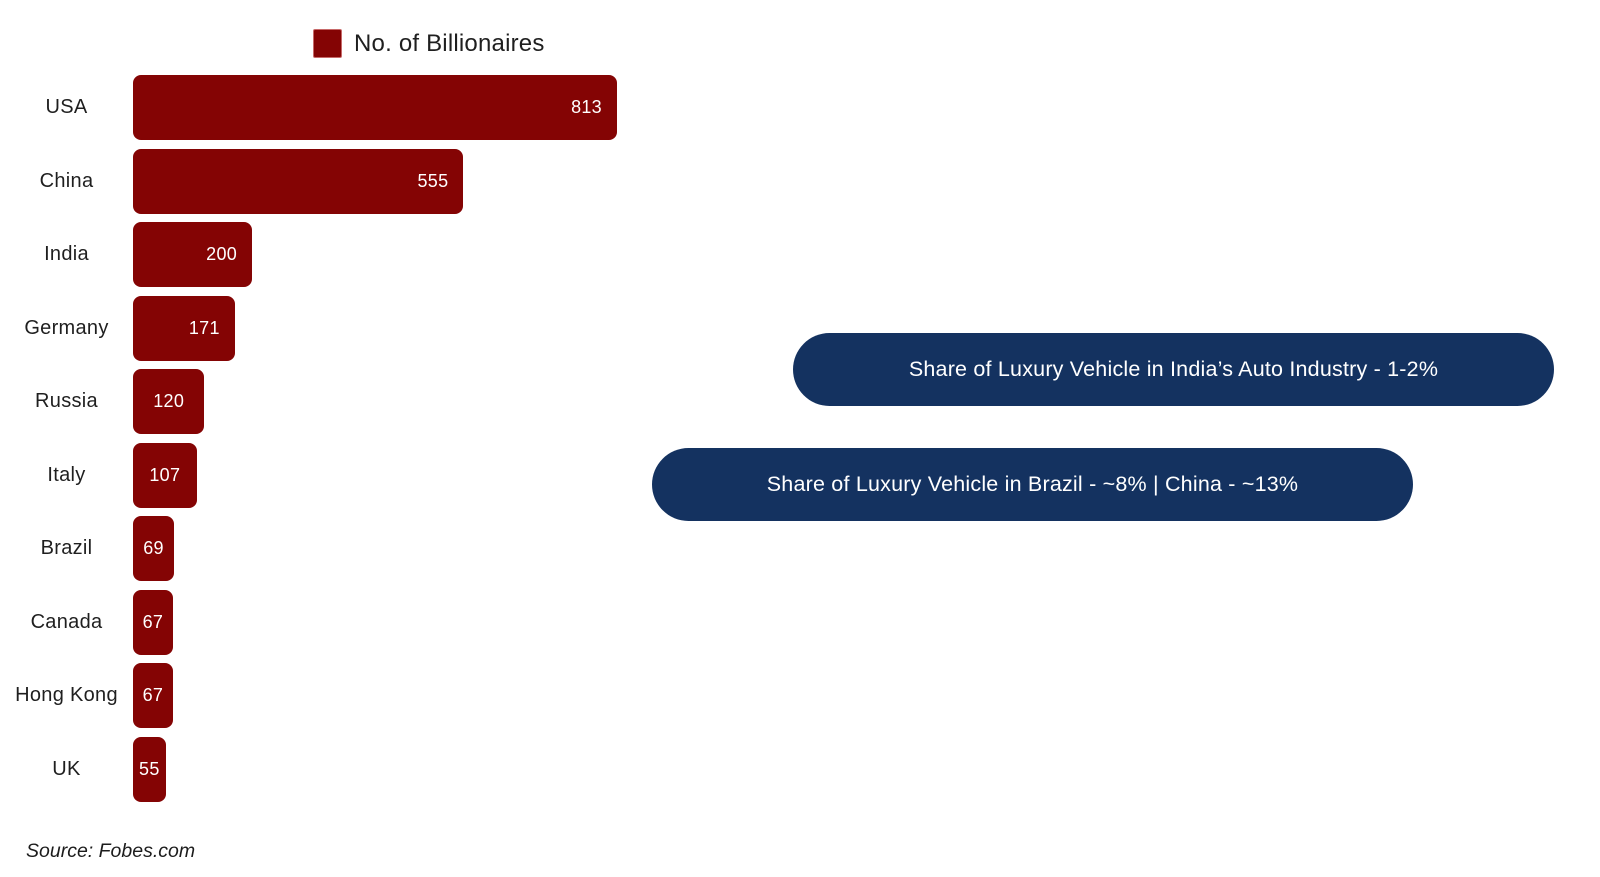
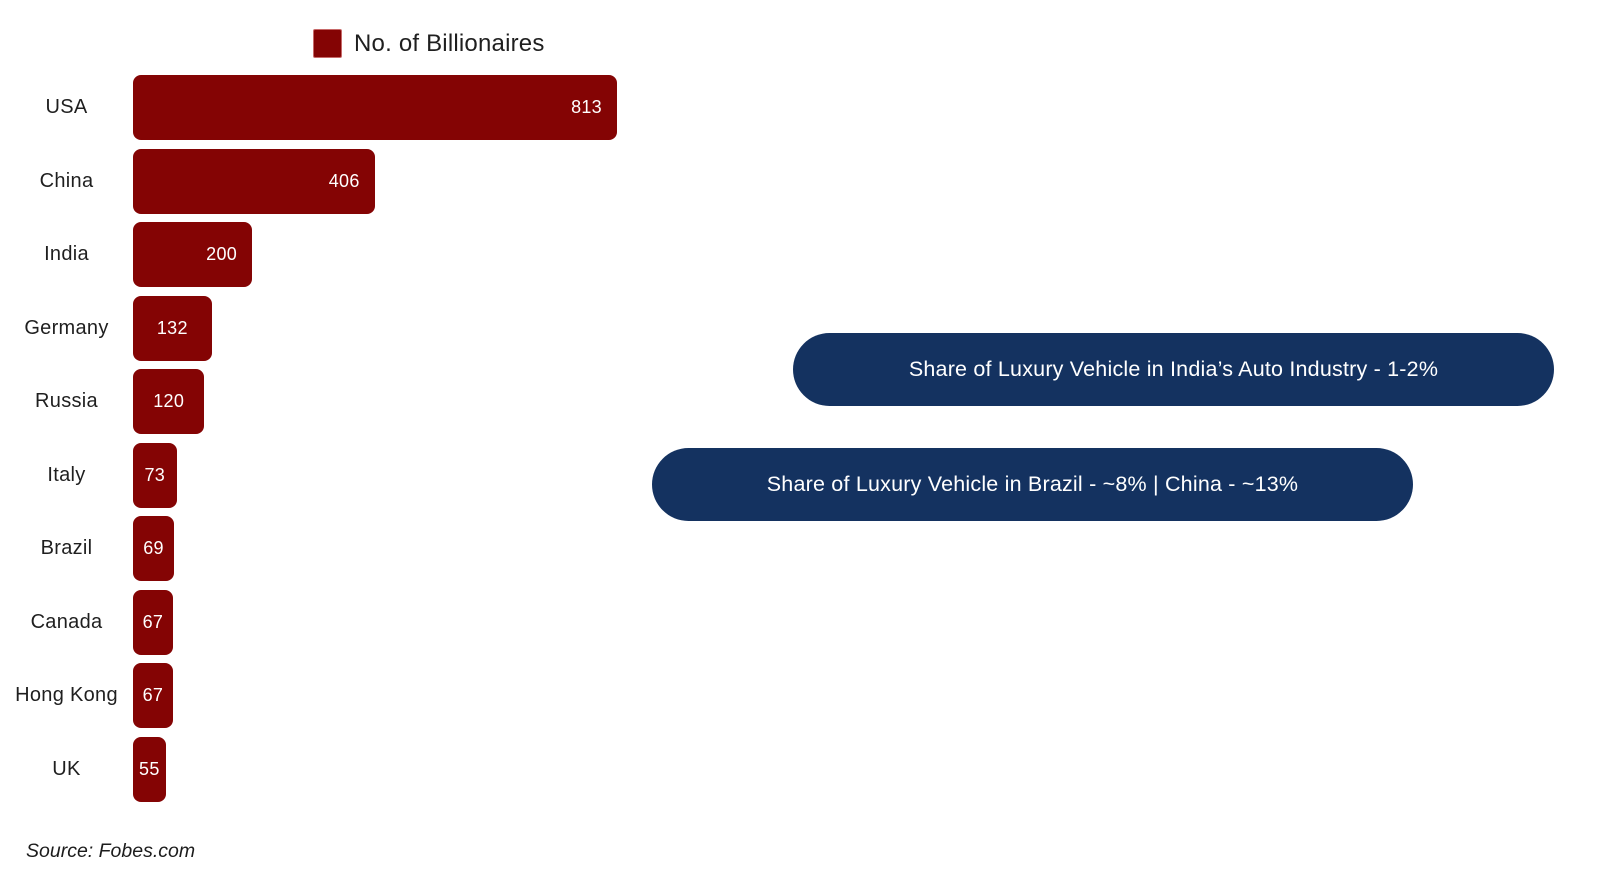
China: 555 -> 406
Germany: 171 -> 132
Italy: 107 -> 73
